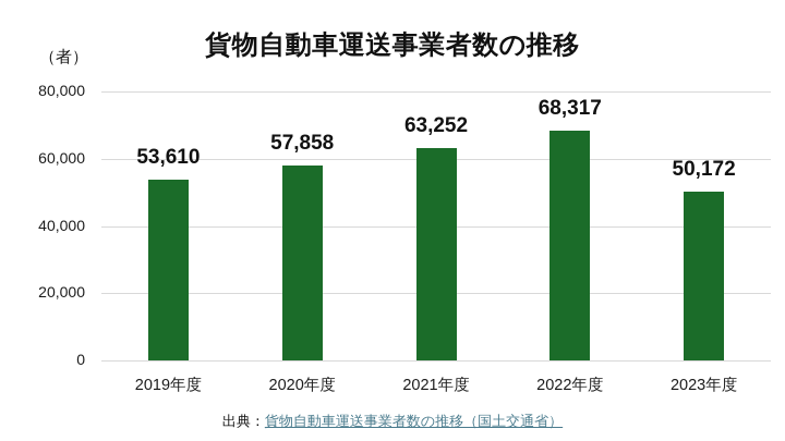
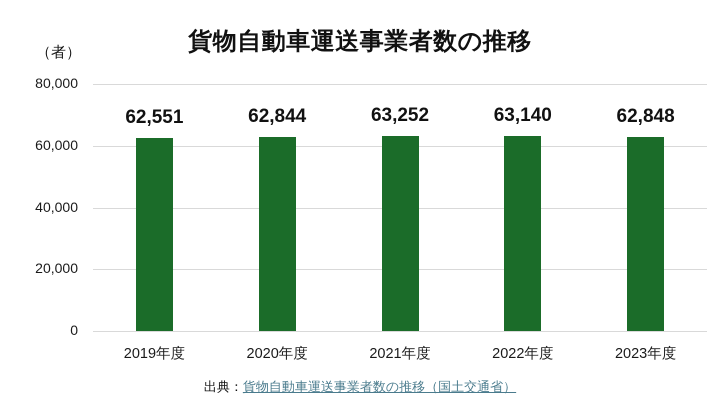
2019年度: 53,610 -> 62,551
2020年度: 57,858 -> 62,844
2022年度: 68,317 -> 63,140
2023年度: 50,172 -> 62,848
